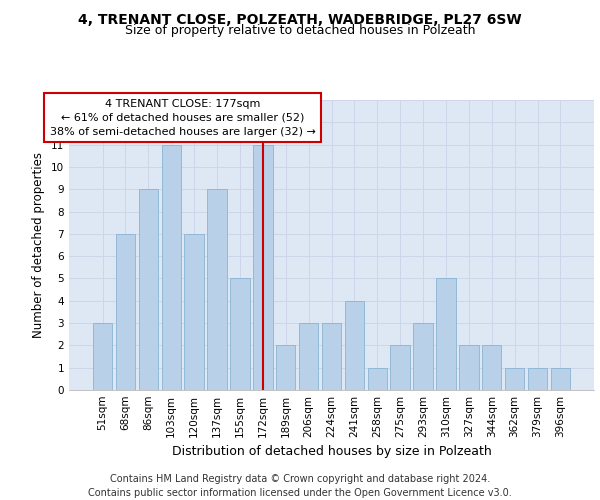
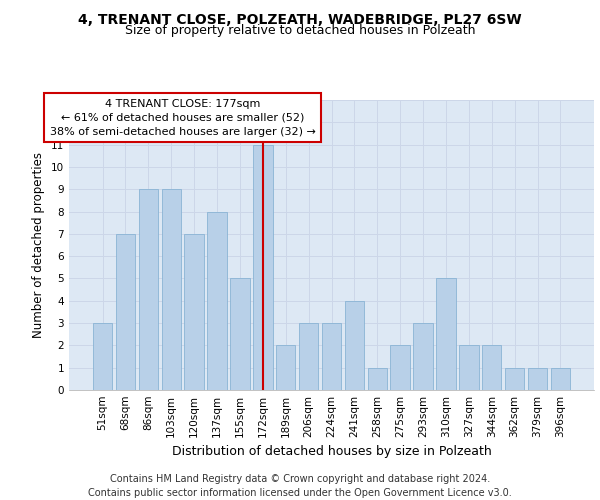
103sqm: 11 -> 9
137sqm: 9 -> 8
